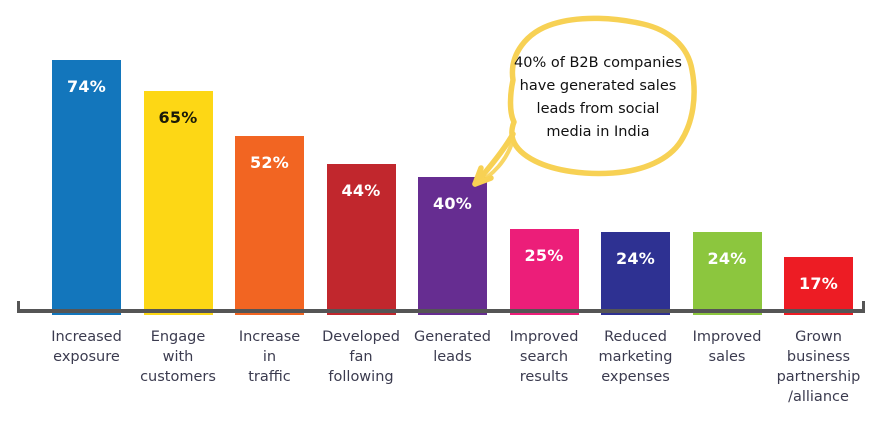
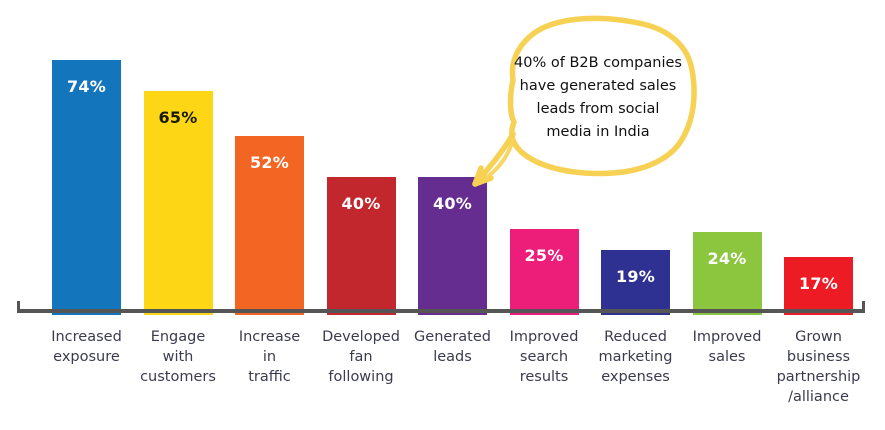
Developed fan following: 44% -> 40%
Reduced marketing expenses: 24% -> 19%
